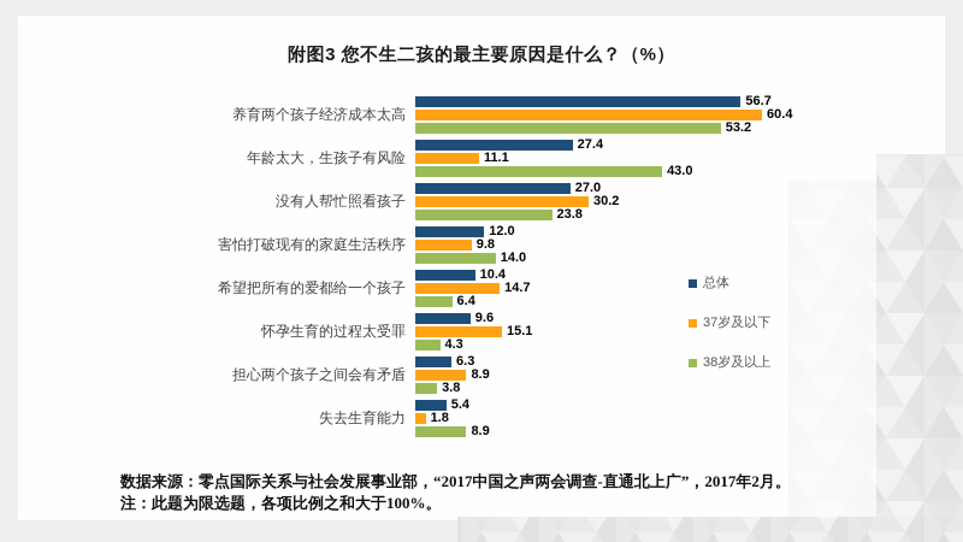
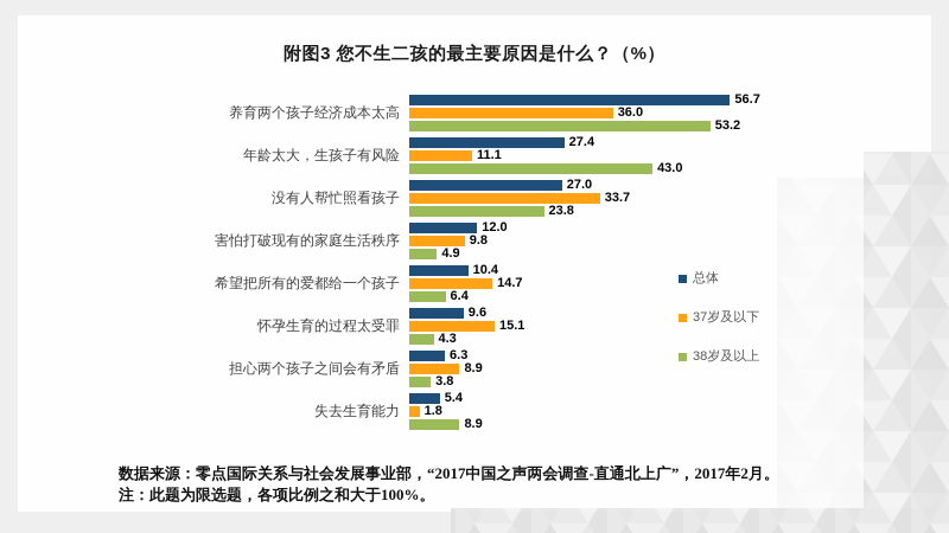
37岁及以下/养育两个孩子经济成本太高: 60.4 -> 36.0
37岁及以下/没有人帮忙照看孩子: 30.2 -> 33.7
38岁及以上/害怕打破现有的家庭生活秩序: 14.0 -> 4.9
